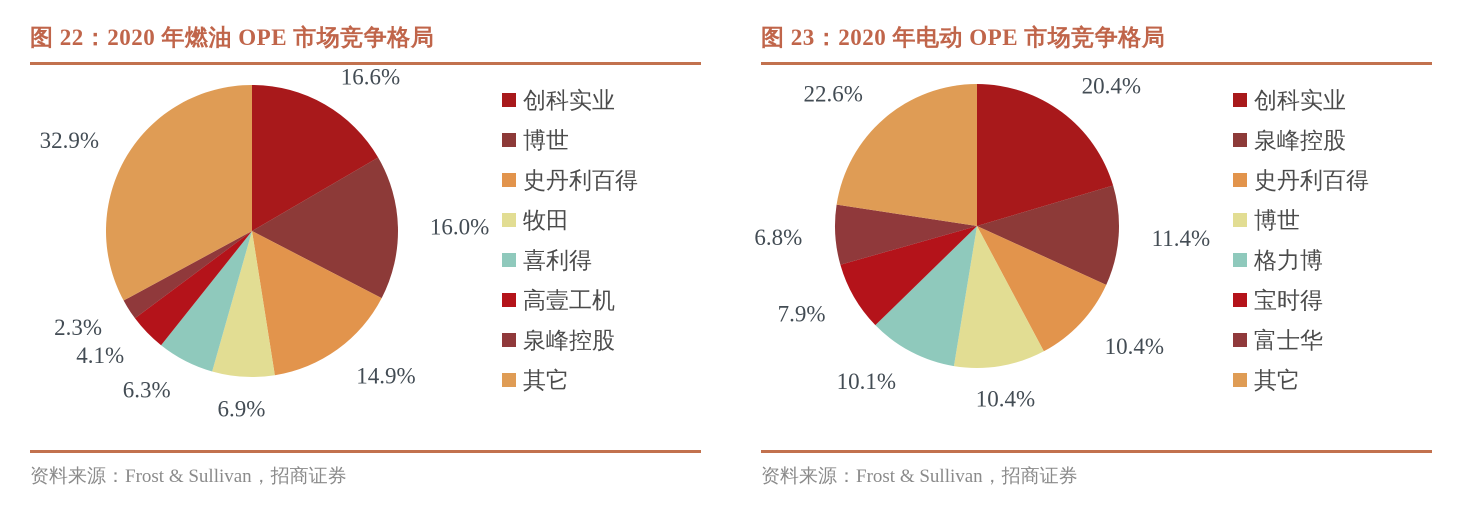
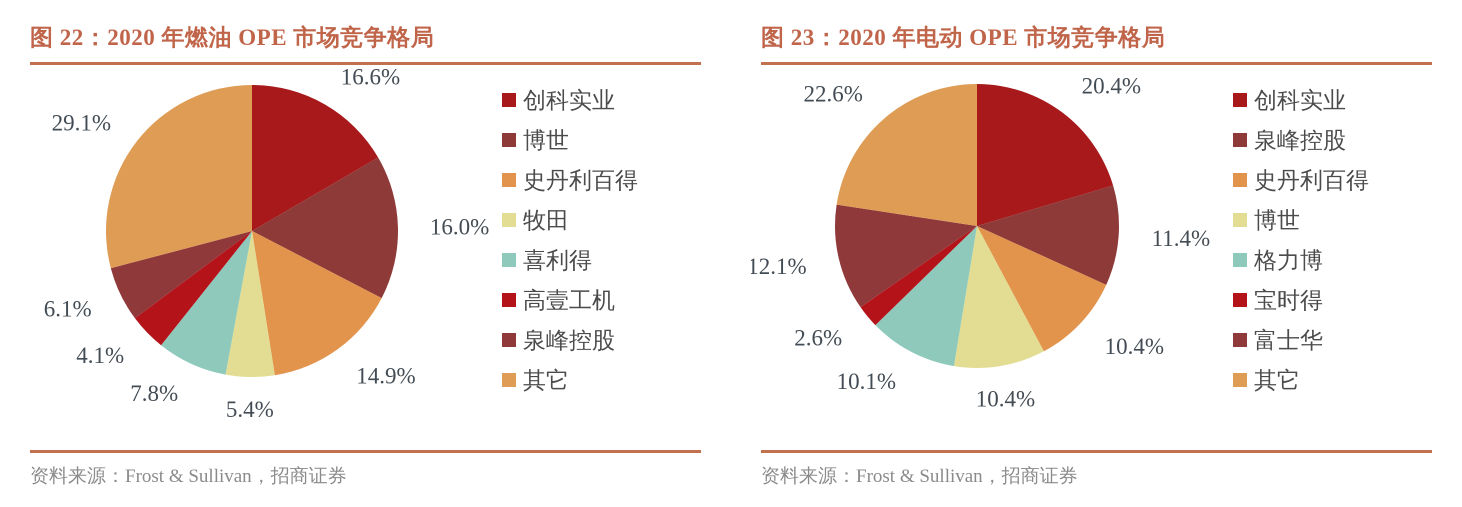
图 22：2020 年燃油 OPE 市场竞争格局/牧田: 6.9% -> 5.4%
图 22：2020 年燃油 OPE 市场竞争格局/喜利得: 6.3% -> 7.8%
图 22：2020 年燃油 OPE 市场竞争格局/泉峰控股: 2.3% -> 6.1%
图 22：2020 年燃油 OPE 市场竞争格局/其它: 32.9% -> 29.1%
图 23：2020 年电动 OPE 市场竞争格局/宝时得: 7.9% -> 2.6%
图 23：2020 年电动 OPE 市场竞争格局/富士华: 6.8% -> 12.1%
